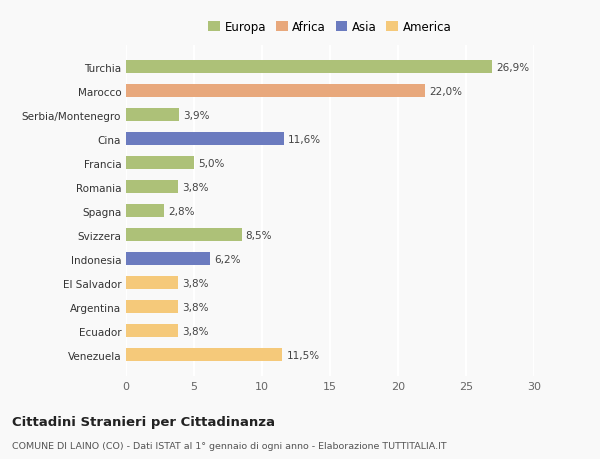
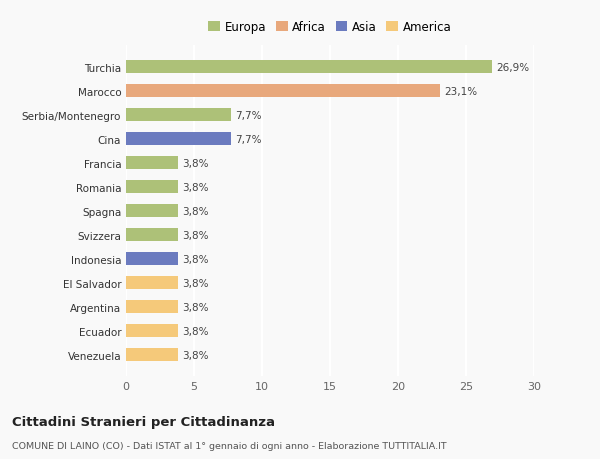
Marocco: 22,0% -> 23,1%
Serbia/Montenegro: 3,9% -> 7,7%
Cina: 11,6% -> 7,7%
Francia: 5,0% -> 3,8%
Spagna: 2,8% -> 3,8%
Svizzera: 8,5% -> 3,8%
Indonesia: 6,2% -> 3,8%
Venezuela: 11,5% -> 3,8%
